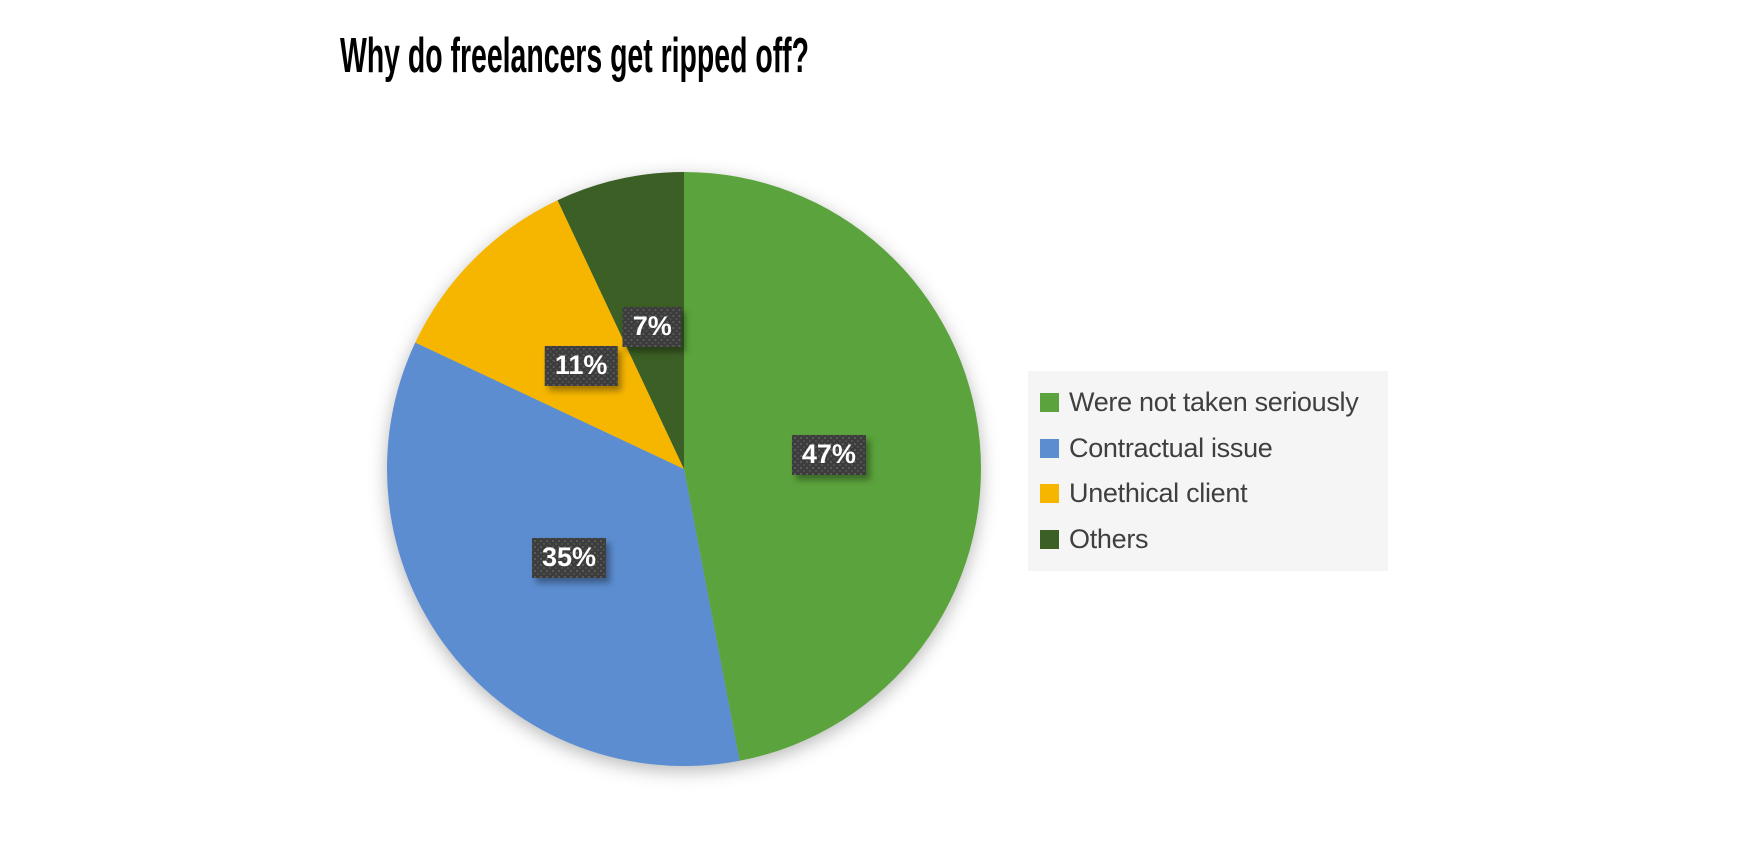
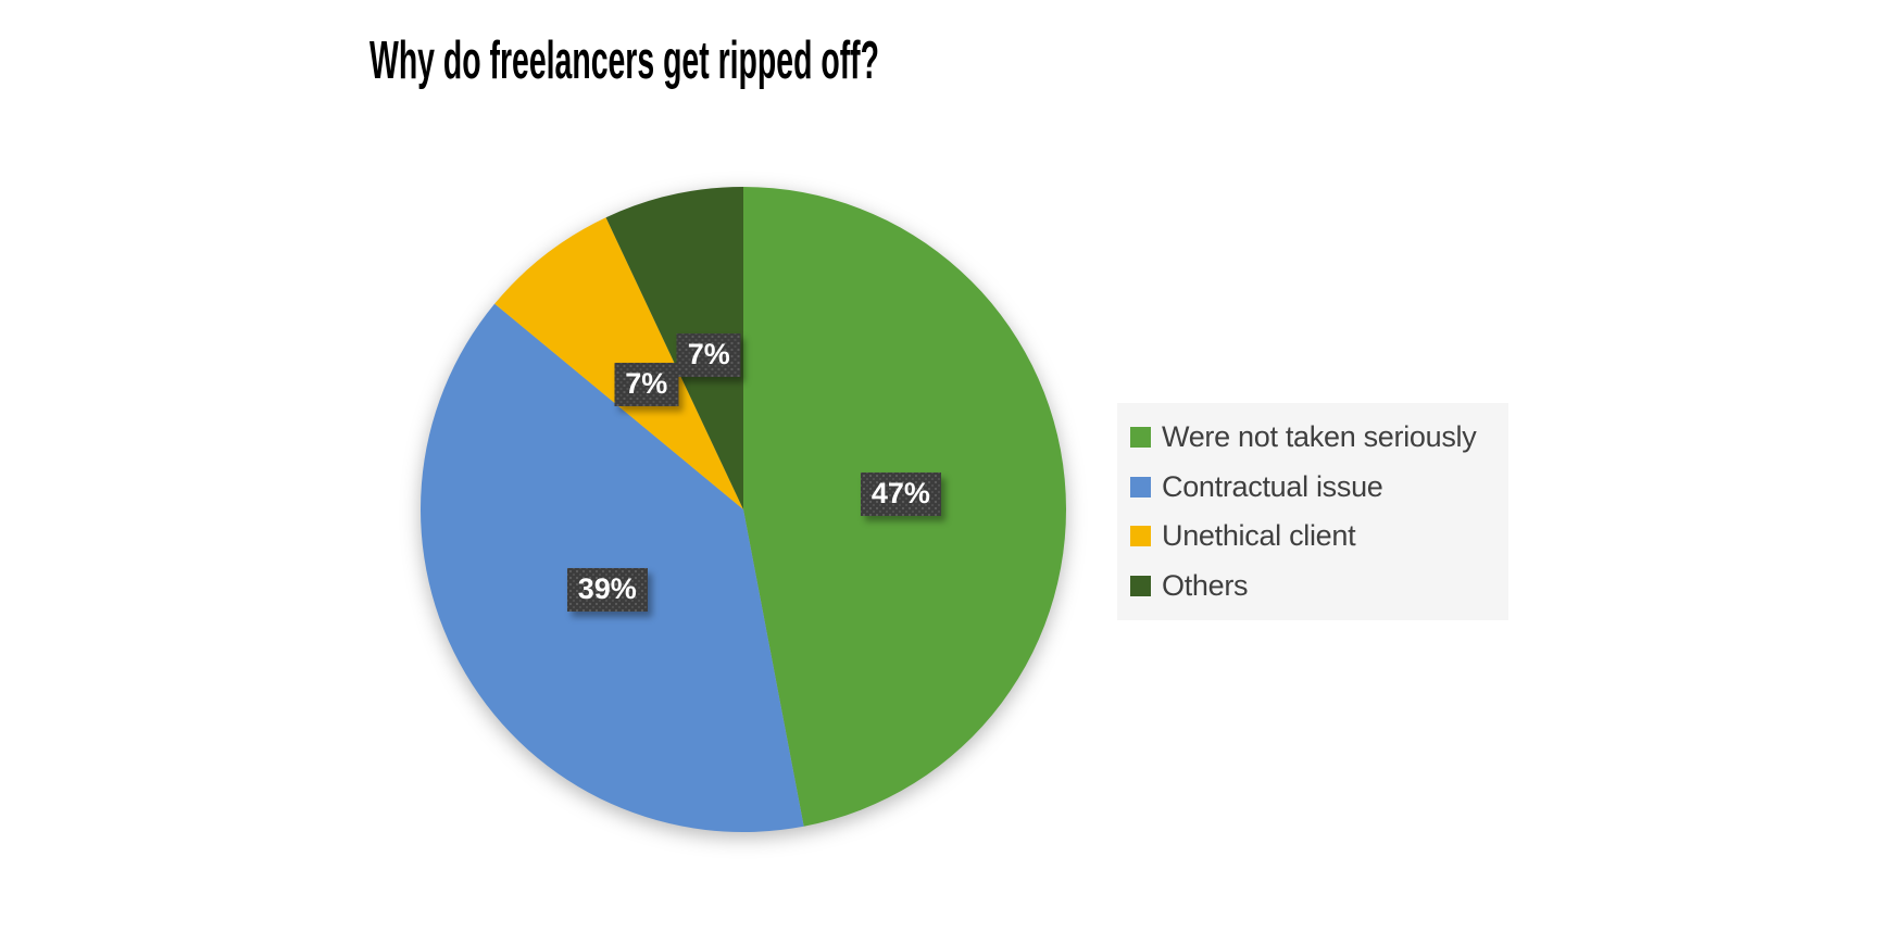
Contractual issue: 35% -> 39%
Unethical client: 11% -> 7%
